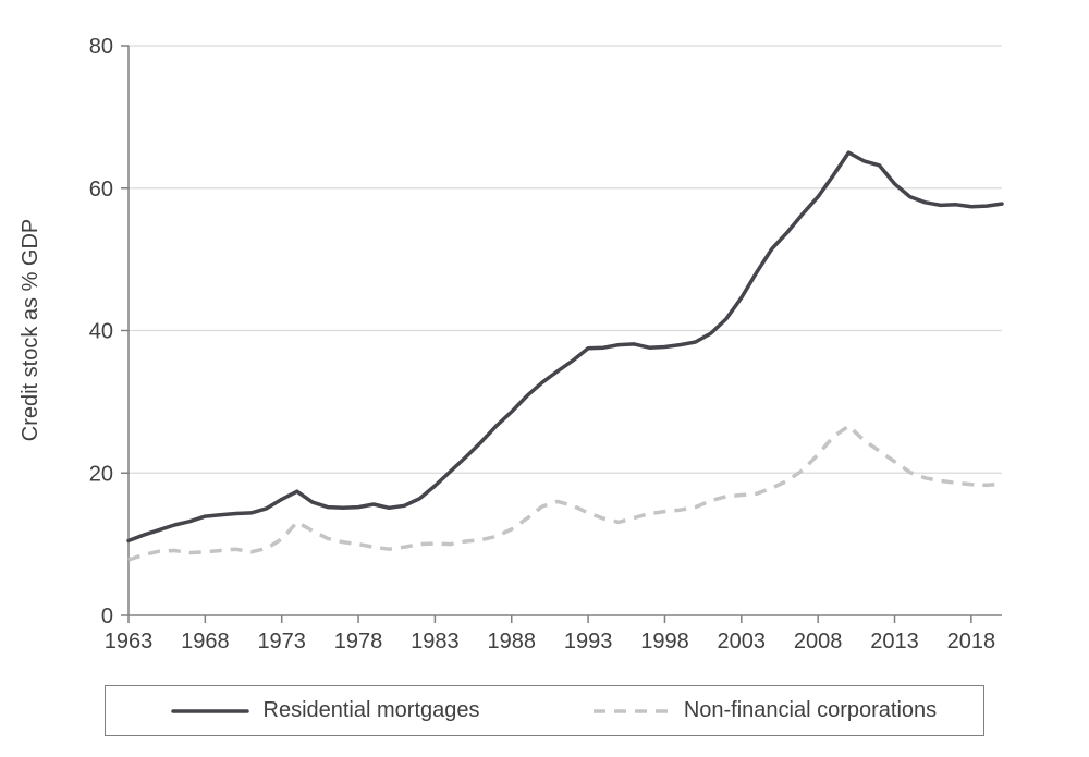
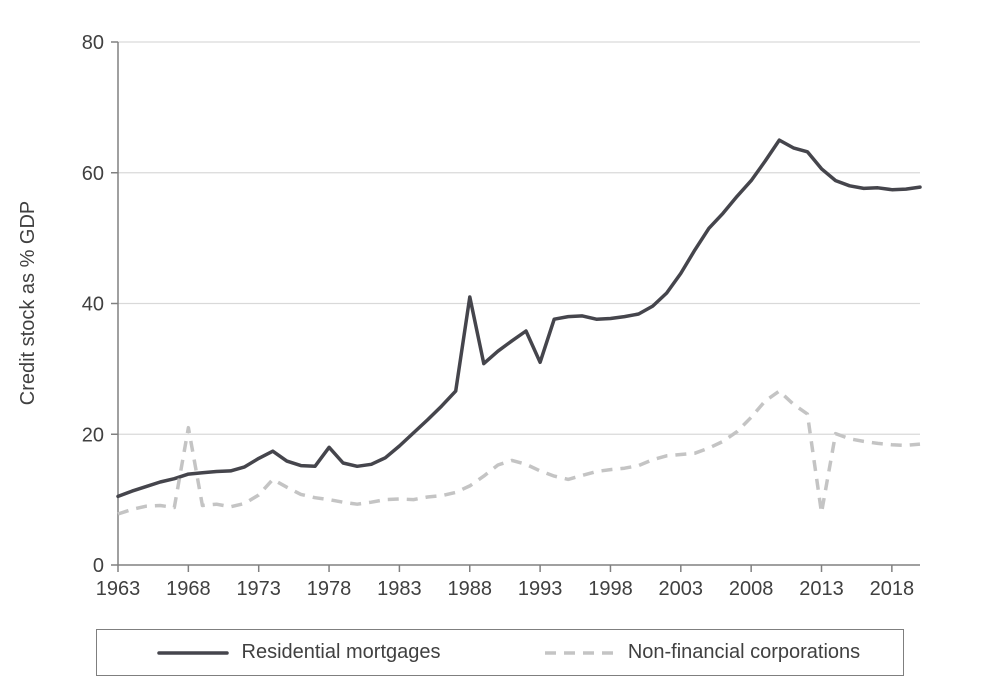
Non-financial corporations/1968: 9 -> 21
Residential mortgages/1978: 15 -> 18
Residential mortgages/1988: 29 -> 41
Residential mortgages/1993: 38 -> 31
Non-financial corporations/2013: 22 -> 8
